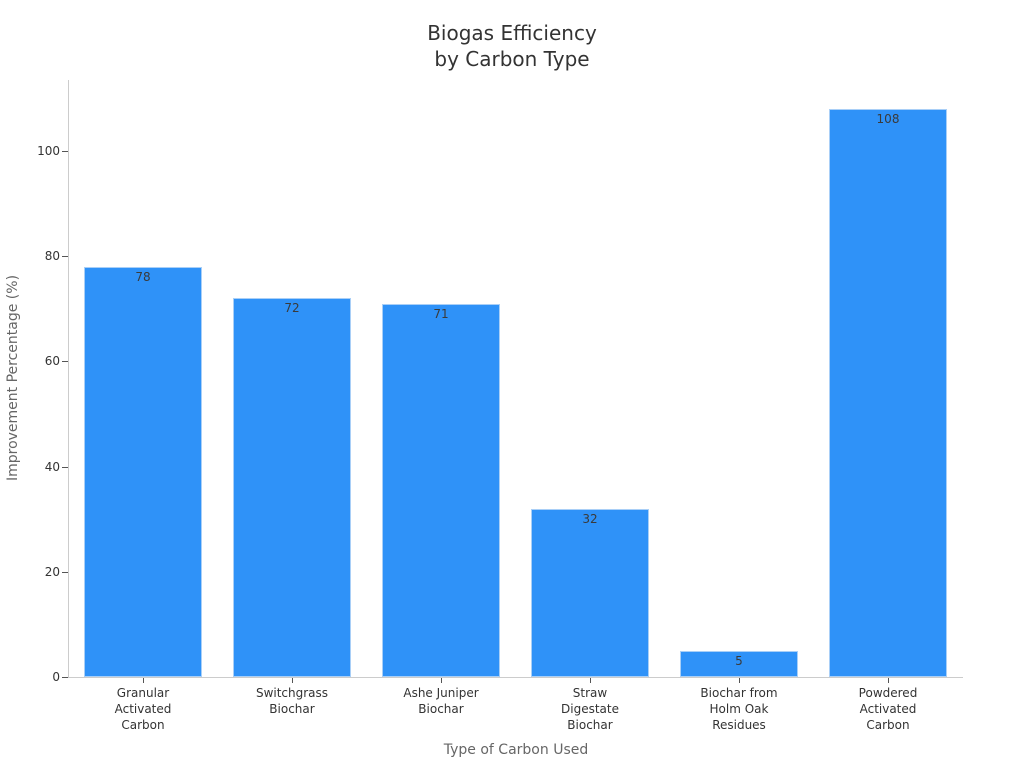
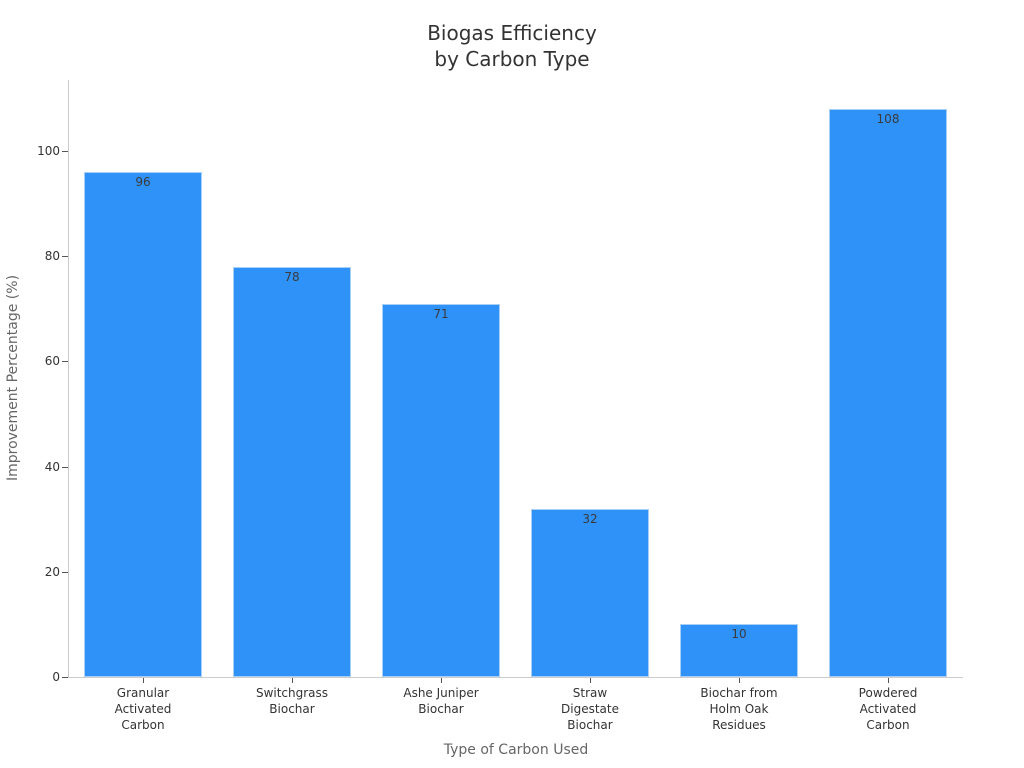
Granular Activated Carbon: 78 -> 96
Switchgrass Biochar: 72 -> 78
Biochar from Holm Oak Residues: 5 -> 10
